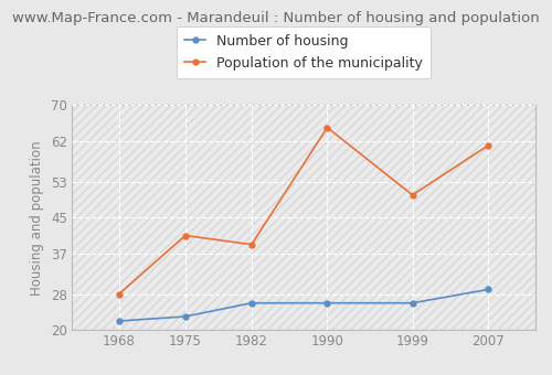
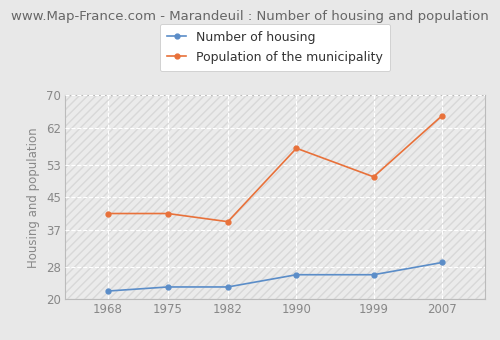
Population of the municipality/1968: 28 -> 41
Number of housing/1982: 26 -> 23
Population of the municipality/1990: 65 -> 57
Population of the municipality/2007: 61 -> 65
